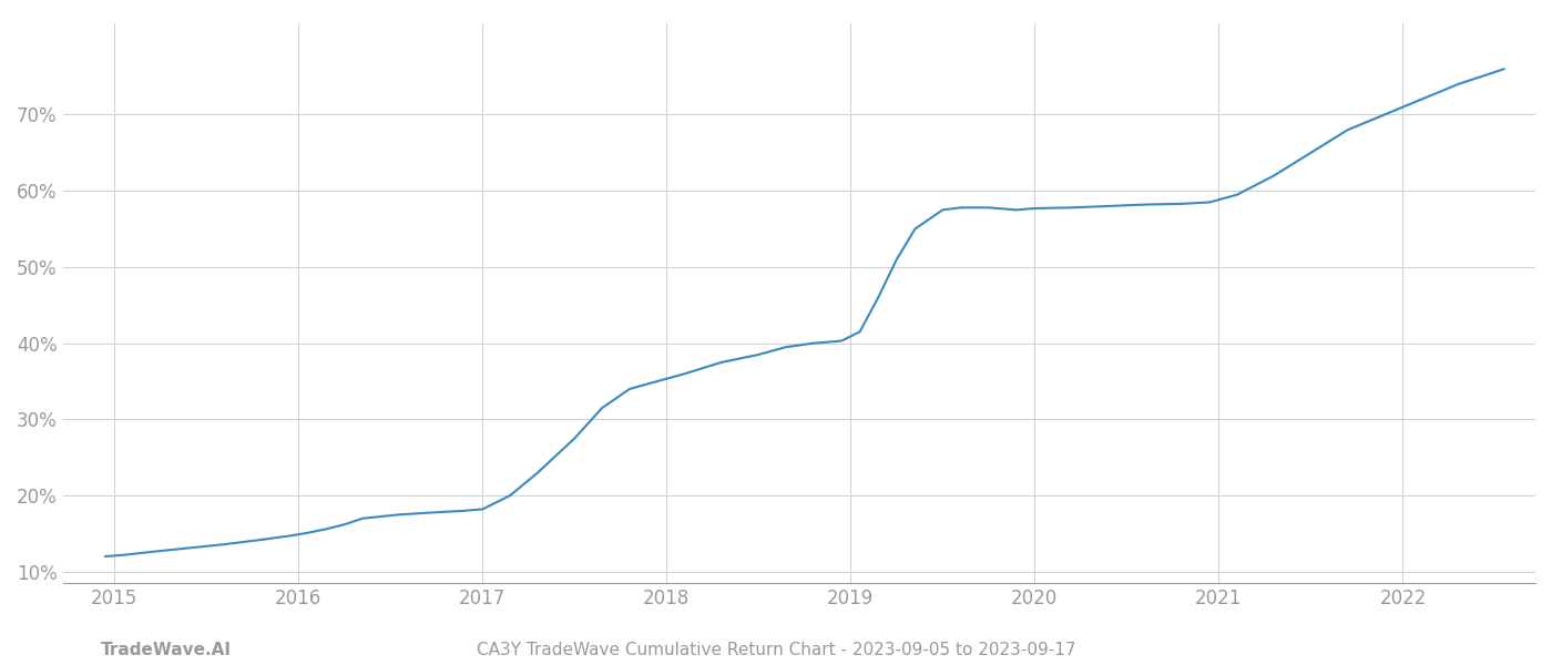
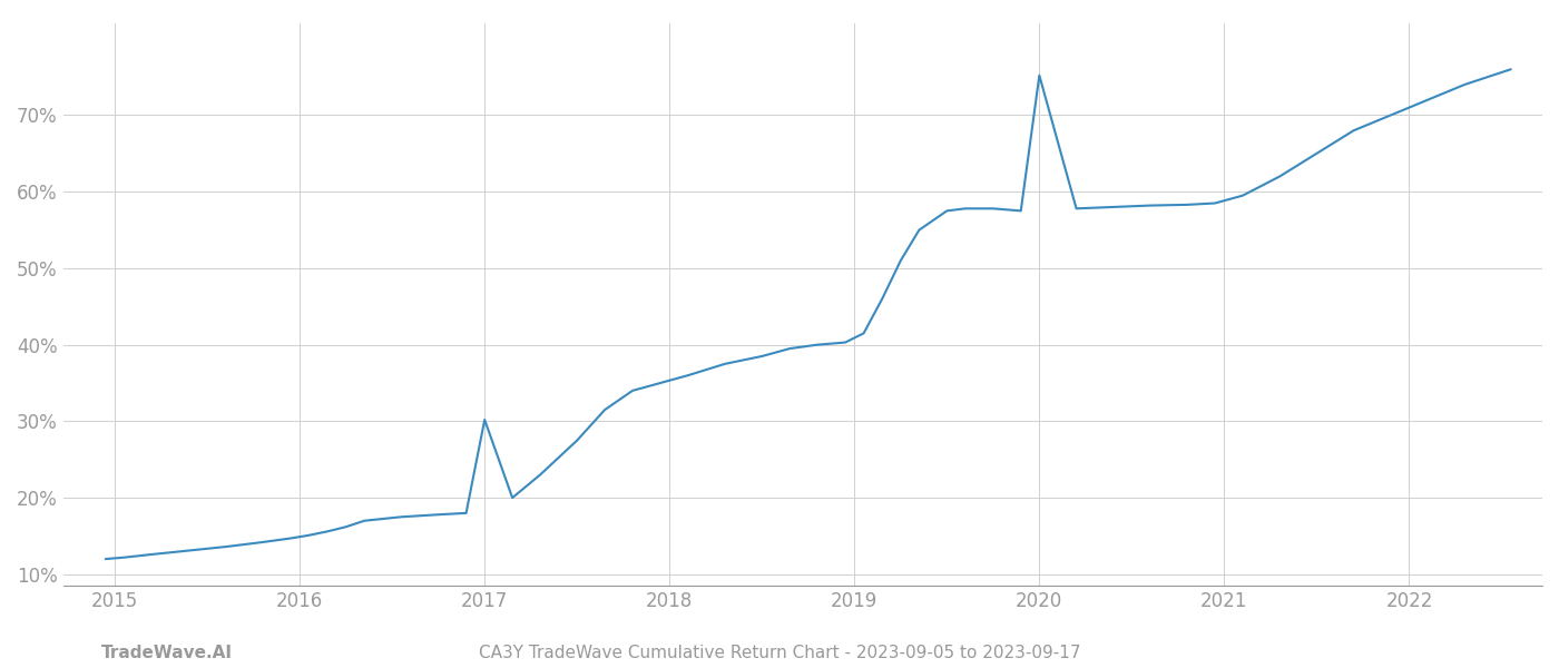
2017: 18.2% -> 30.2%
2020: 57.7% -> 75.2%
